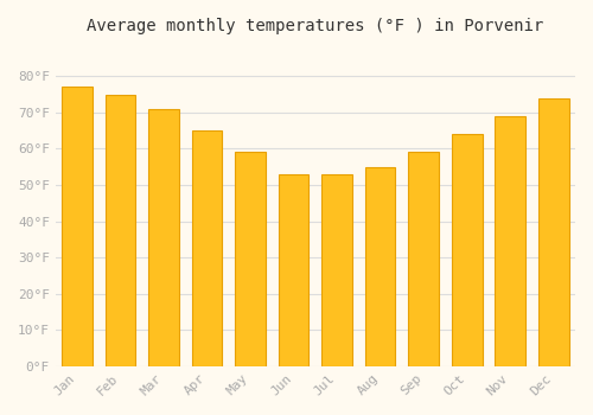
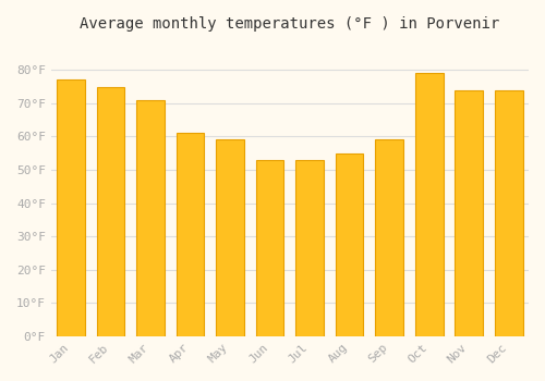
Apr: 65°F -> 61°F
Oct: 64°F -> 79°F
Nov: 69°F -> 74°F
